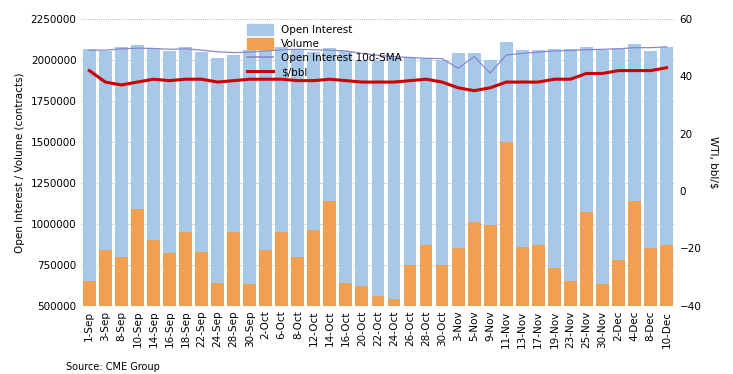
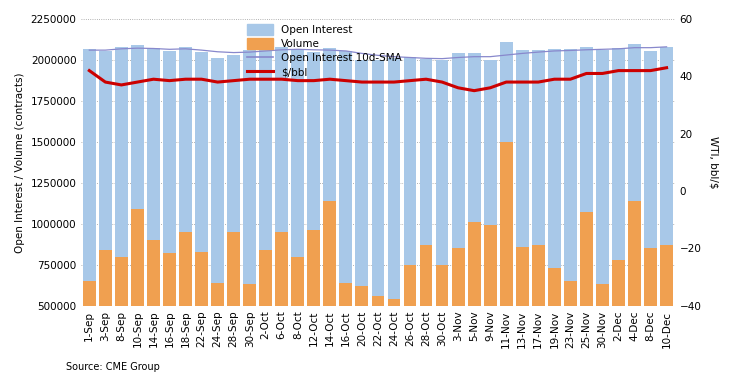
Open Interest 10d-SMA/3-Nov: 1950000 -> 2020000
Open Interest 10d-SMA/9-Nov: 1920000 -> 2020000
